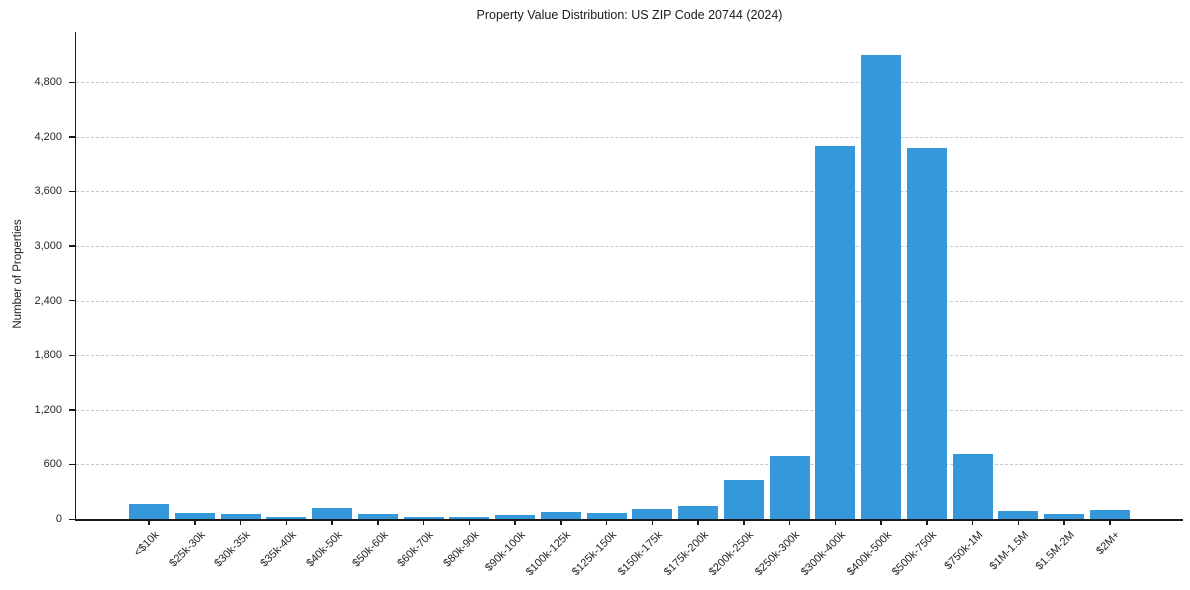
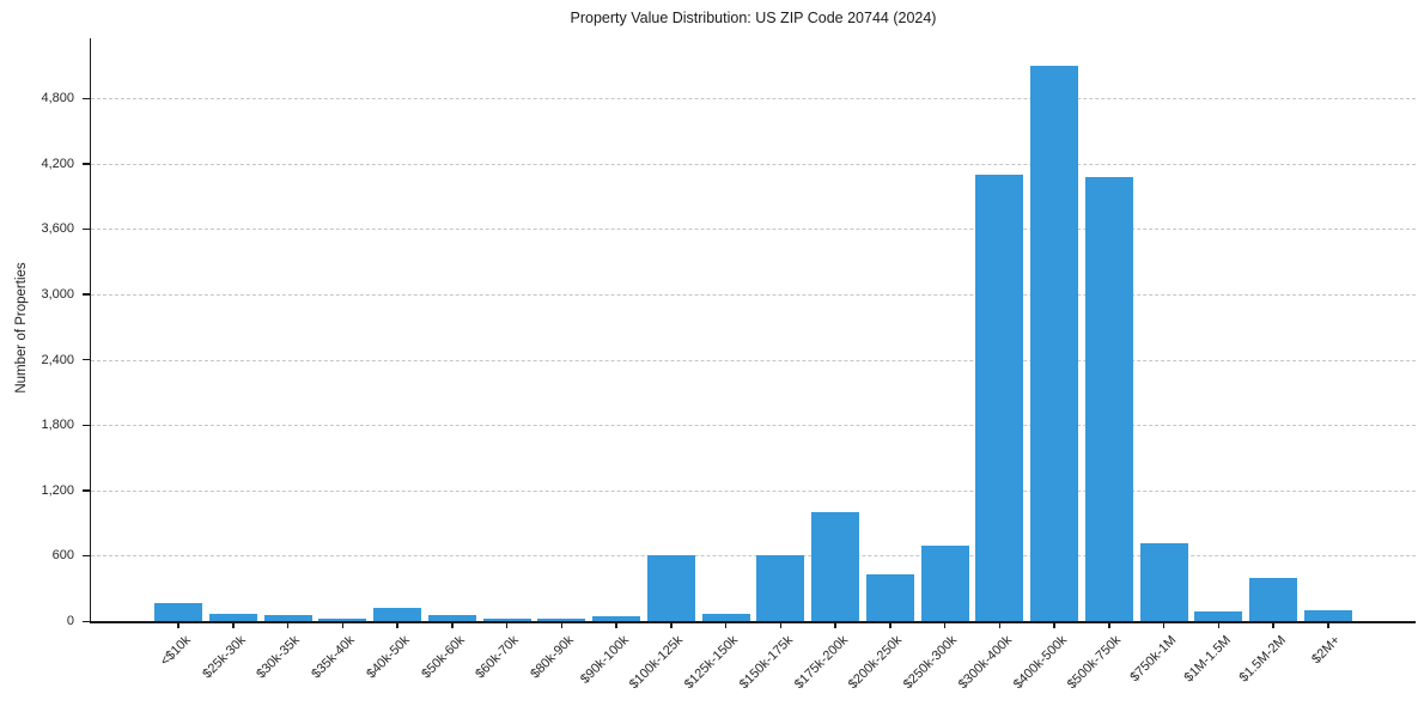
$100k-125k: 100 -> 600
$150k-175k: 100 -> 600
$175k-200k: 100 -> 1000
$1.5M-2M: 100 -> 400
